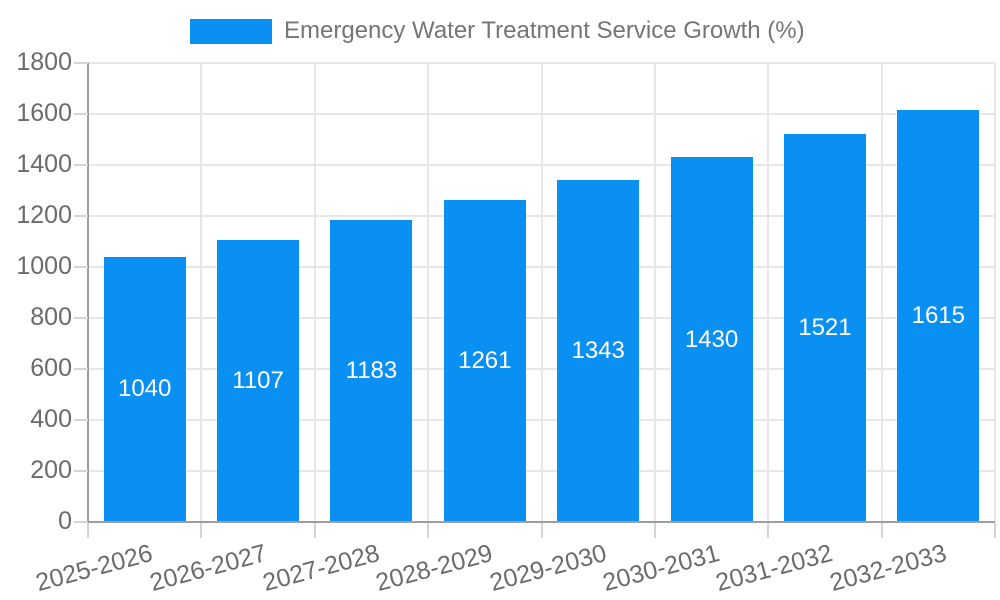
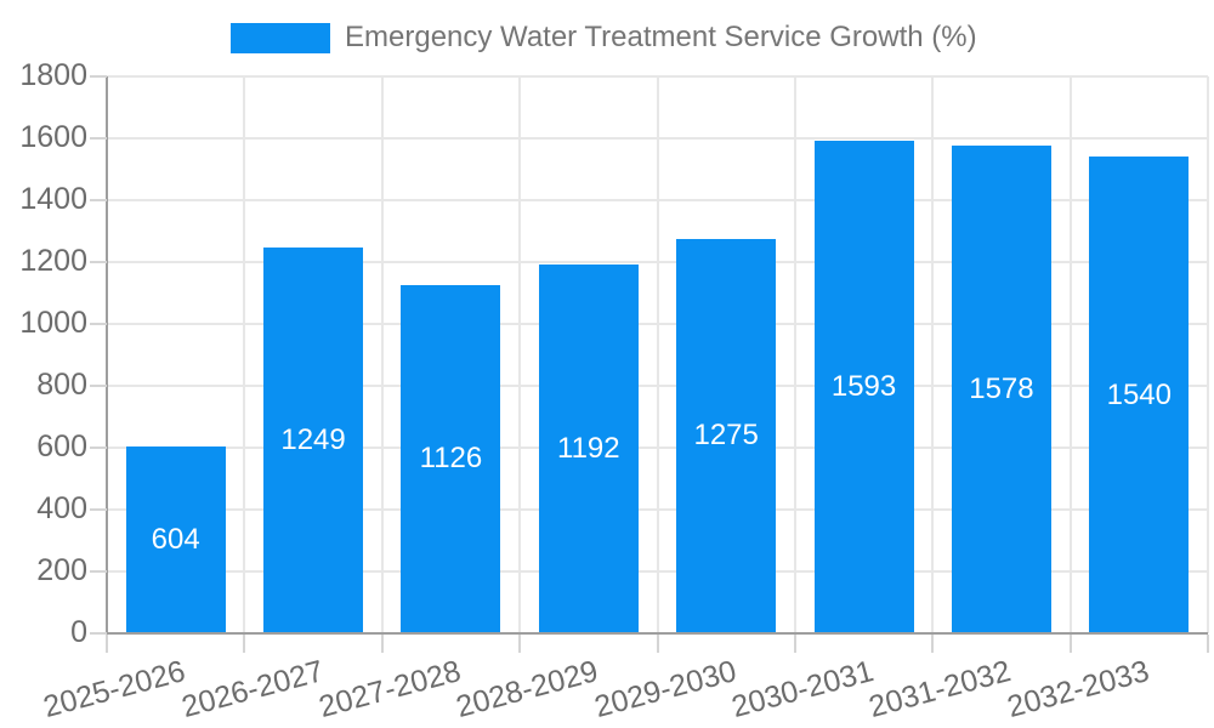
2025-2026: 1040 -> 604
2026-2027: 1107 -> 1249
2027-2028: 1183 -> 1126
2028-2029: 1261 -> 1192
2029-2030: 1343 -> 1275
2030-2031: 1430 -> 1593
2031-2032: 1521 -> 1578
2032-2033: 1615 -> 1540
